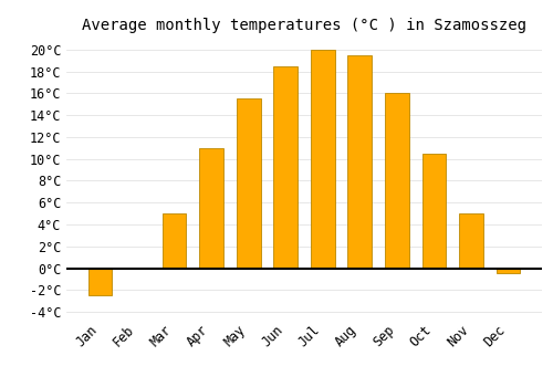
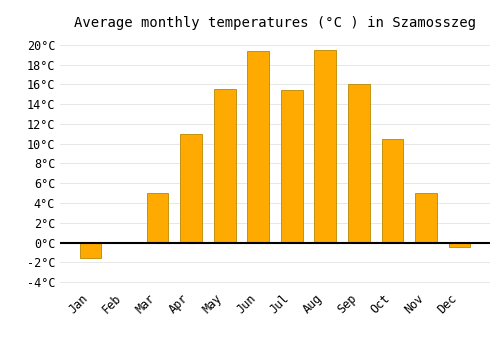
Jan: -2.5°C -> -1.6°C
Jun: 18.5°C -> 19.4°C
Jul: 20.0°C -> 15.4°C
